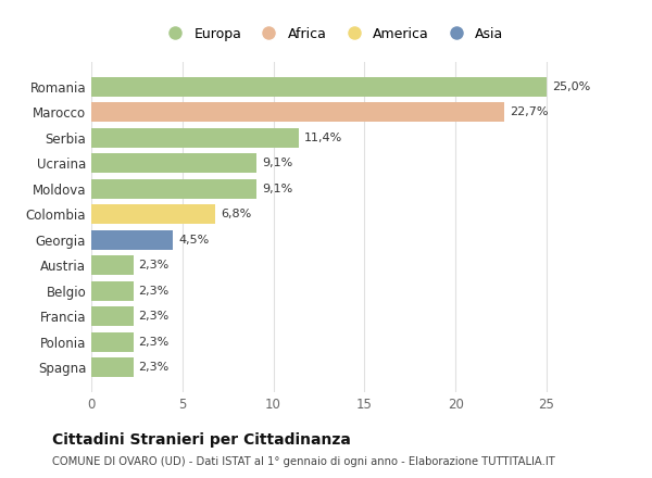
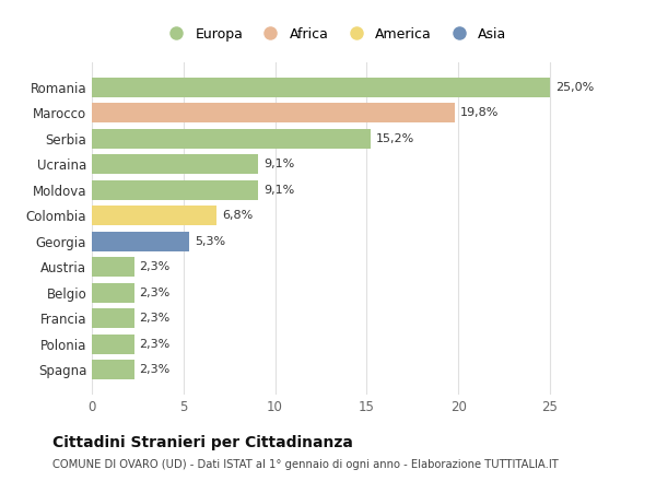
Marocco: 22,7% -> 19,8%
Serbia: 11,4% -> 15,2%
Georgia: 4,5% -> 5,3%
